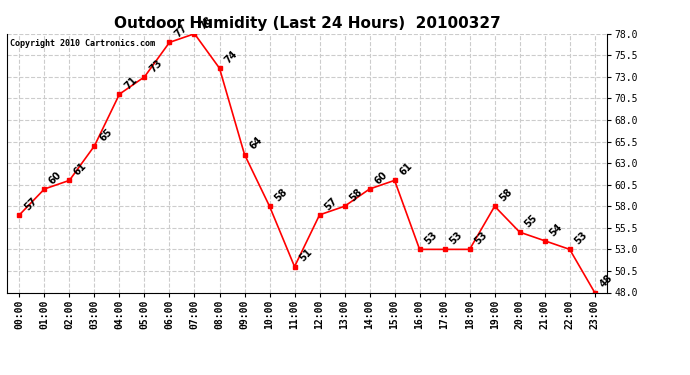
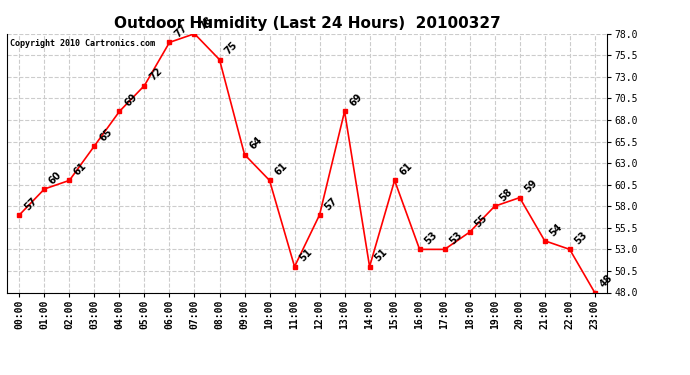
04:00: 71 -> 69
05:00: 73 -> 72
08:00: 74 -> 75
10:00: 58 -> 61
13:00: 58 -> 69
14:00: 60 -> 51
18:00: 53 -> 55
20:00: 55 -> 59
